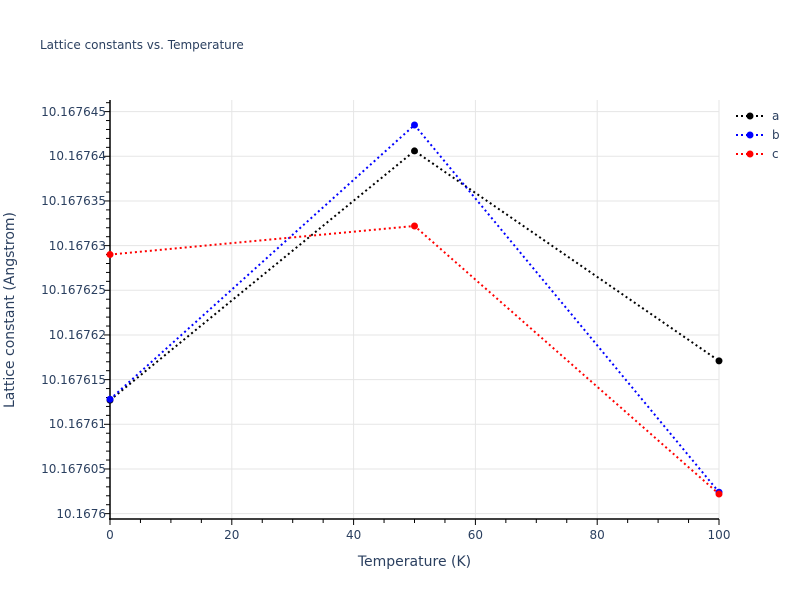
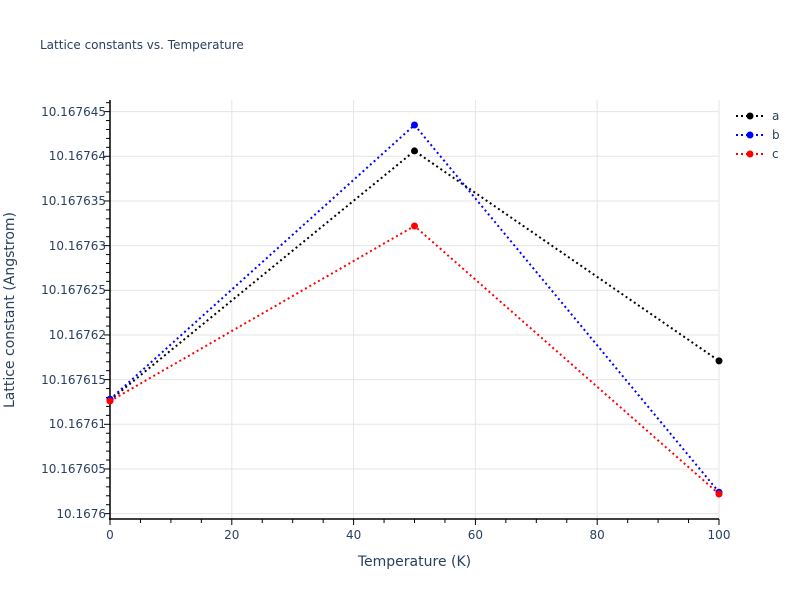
c/0: 10.167629 -> 10.167613
